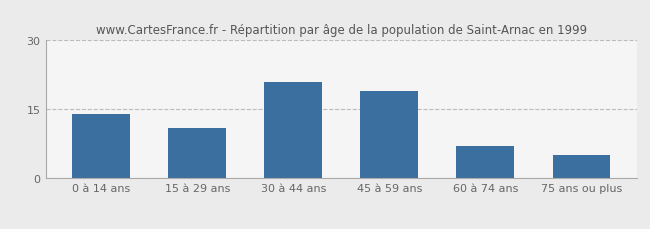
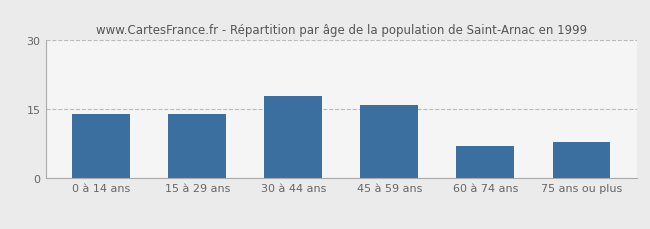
15 à 29 ans: 11 -> 14
30 à 44 ans: 21 -> 18
45 à 59 ans: 19 -> 16
75 ans ou plus: 5 -> 8
